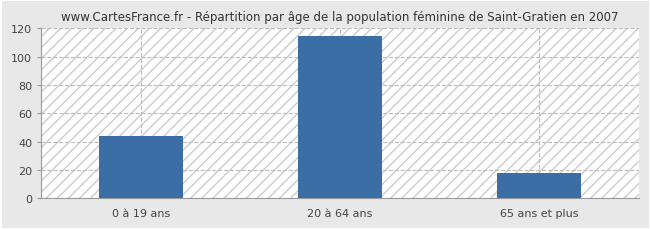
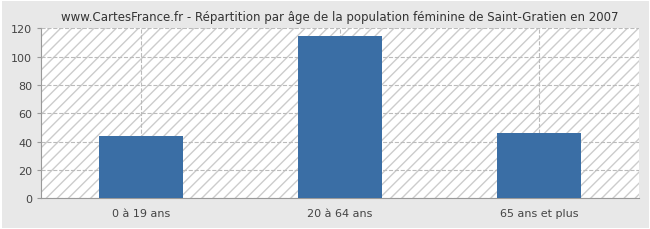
65 ans et plus: 18 -> 46
